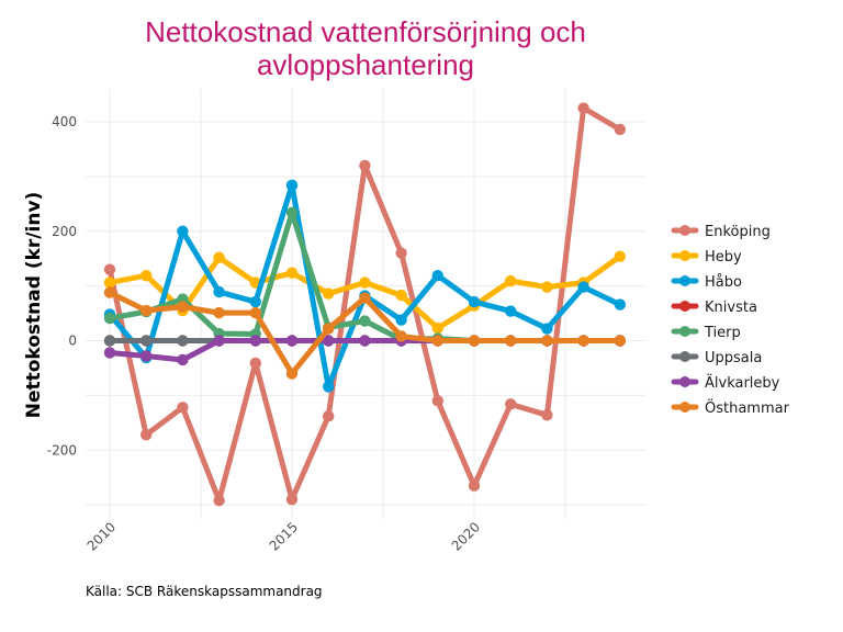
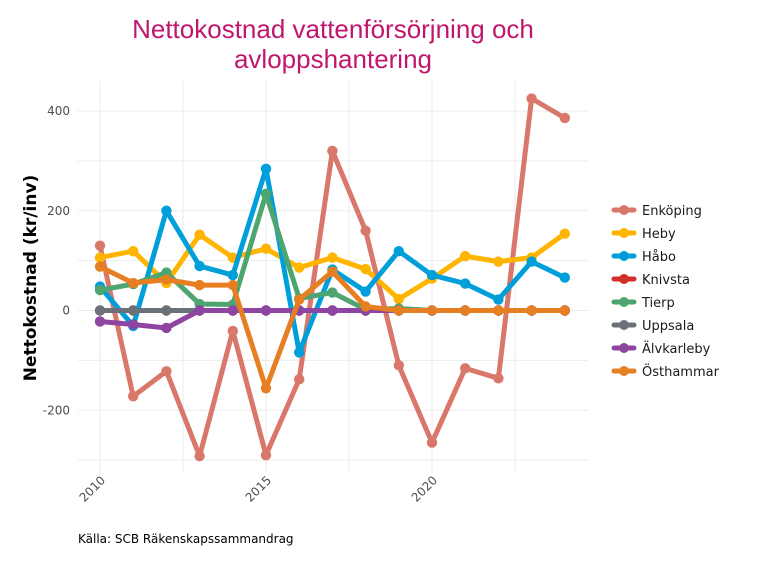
Östhammar/2015: -60 -> -160
